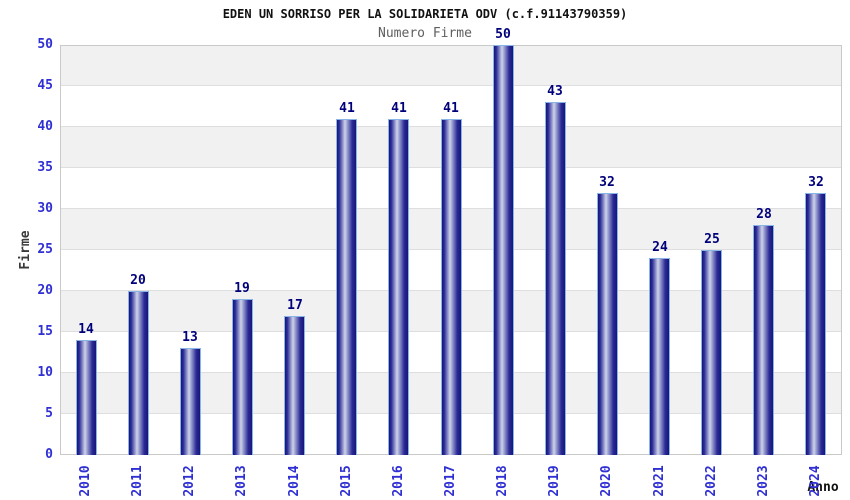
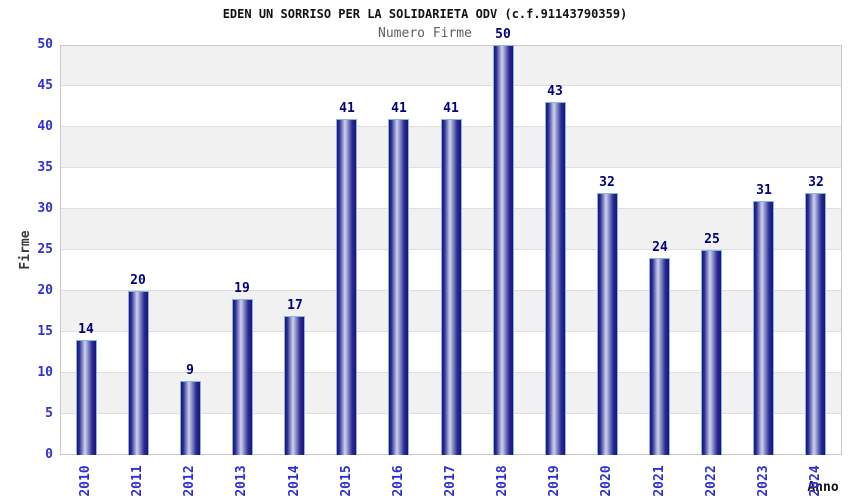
2012: 13 -> 9
2023: 28 -> 31
